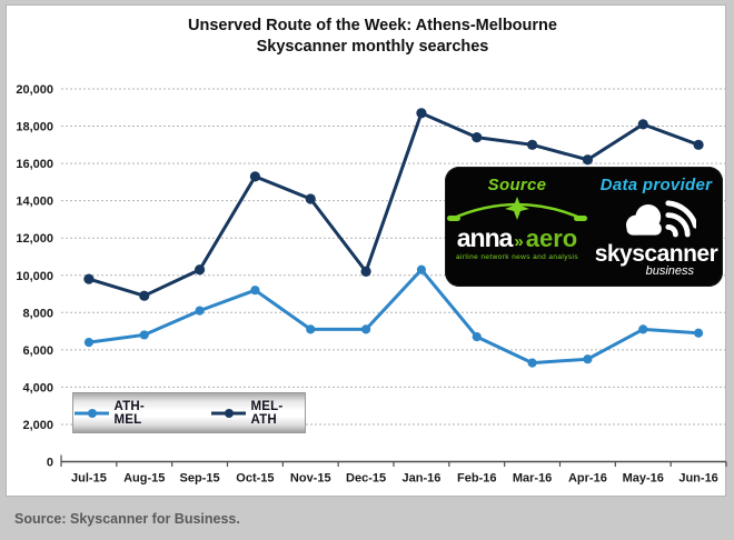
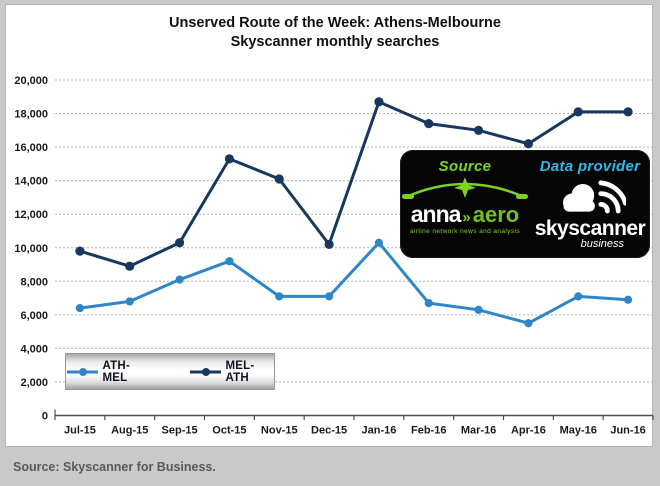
ATH-MEL/Mar-16: 5300 -> 6300
MEL-ATH/Jun-16: 17000 -> 18100
